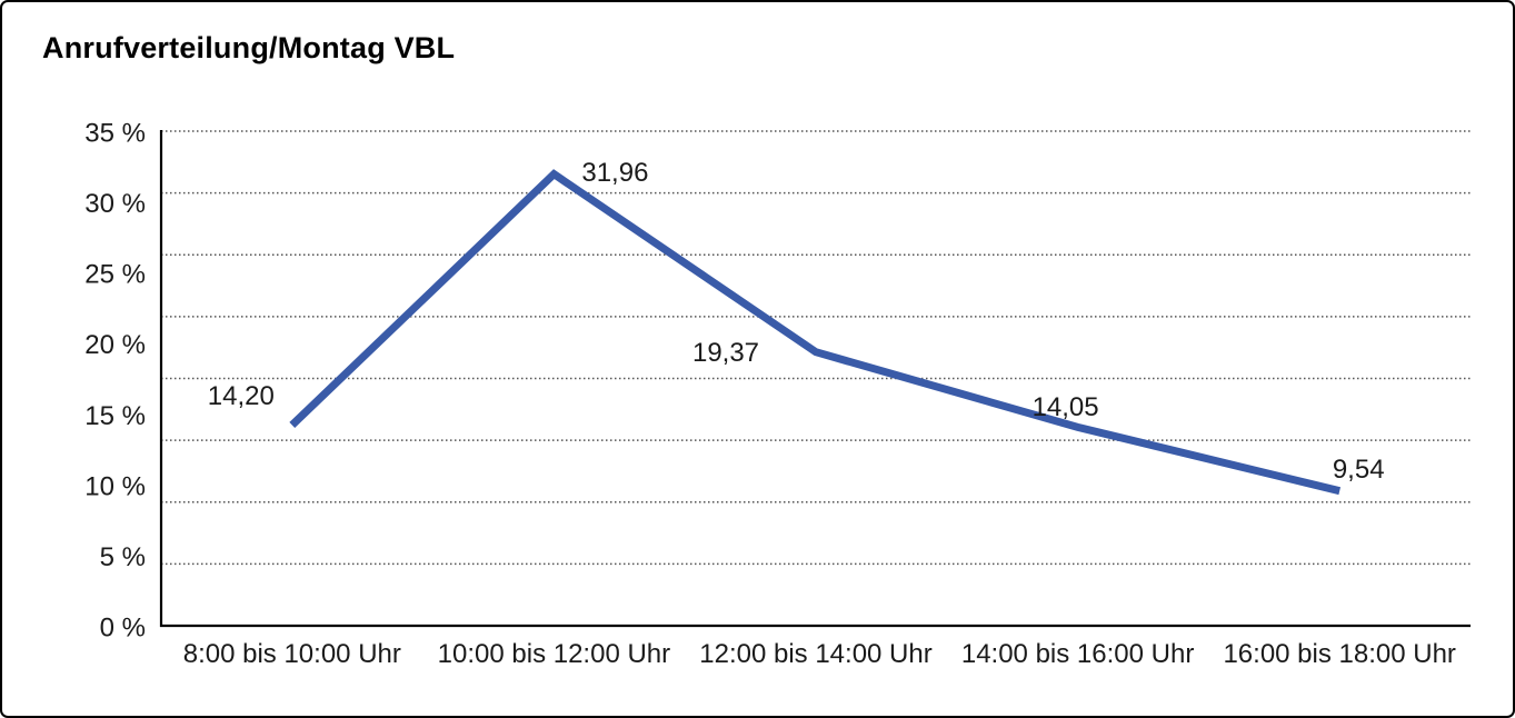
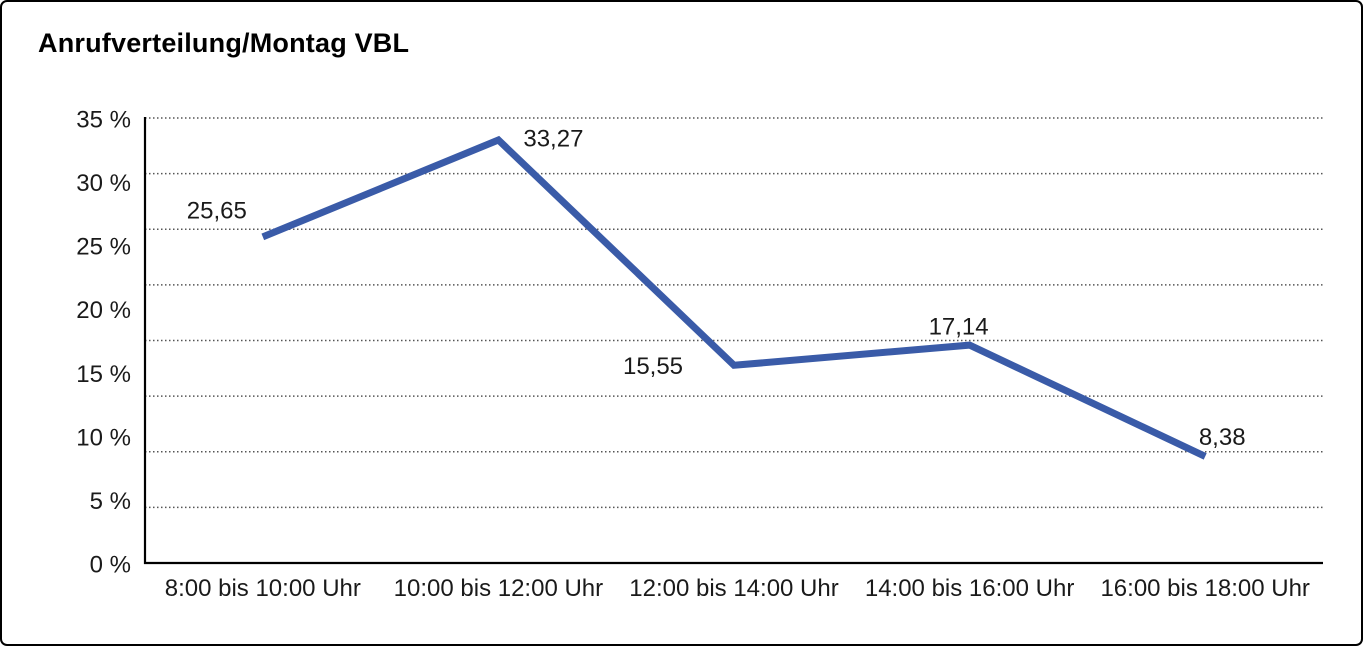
8:00 bis 10:00 Uhr: 14,20 -> 25,65
10:00 bis 12:00 Uhr: 31,96 -> 33,27
12:00 bis 14:00 Uhr: 19,37 -> 15,55
14:00 bis 16:00 Uhr: 14,05 -> 17,14
16:00 bis 18:00 Uhr: 9,54 -> 8,38
